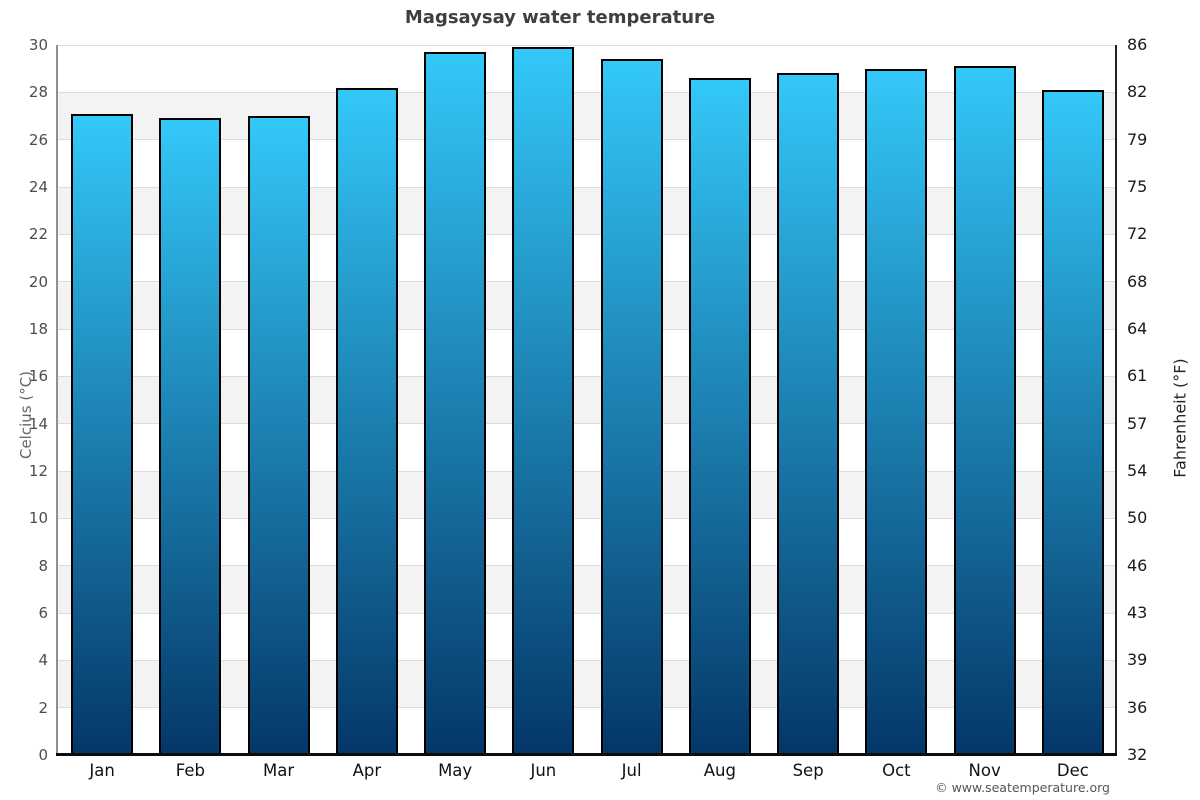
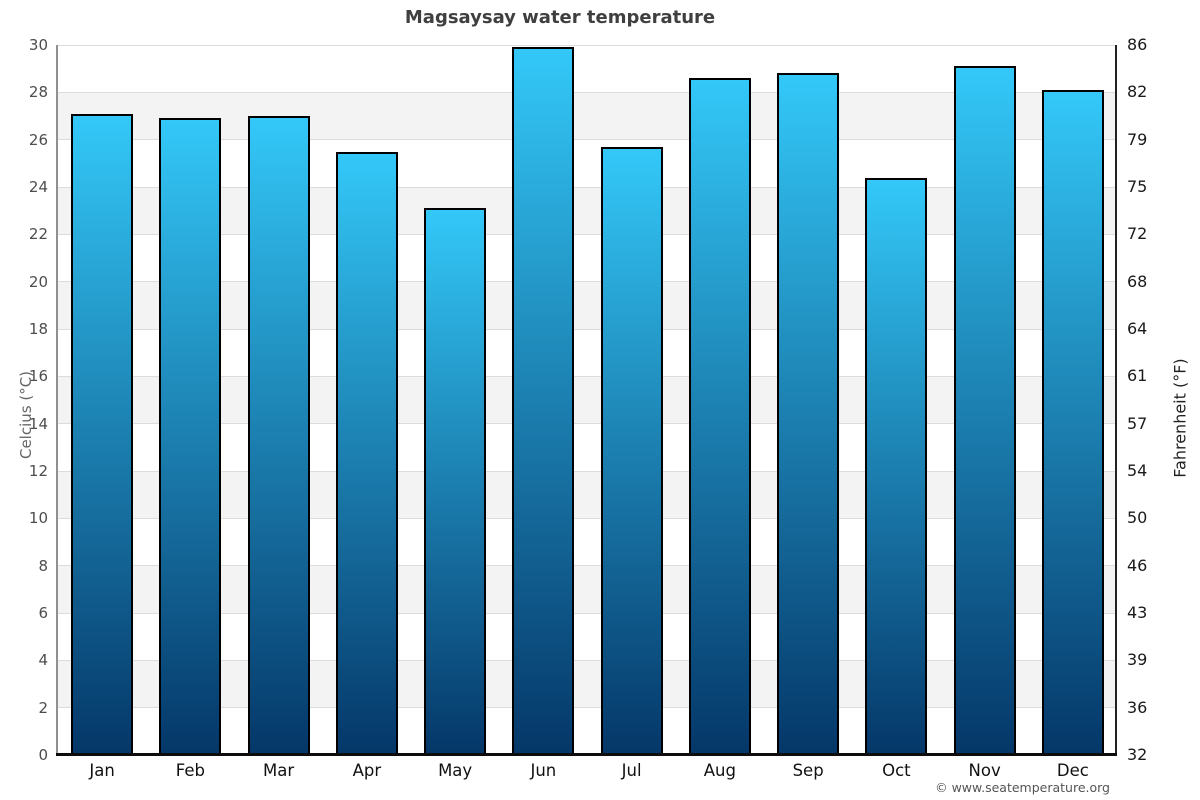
Apr: 28.2 -> 25.5
May: 29.7 -> 23.1
Jul: 29.4 -> 25.7
Oct: 29.0 -> 24.4
